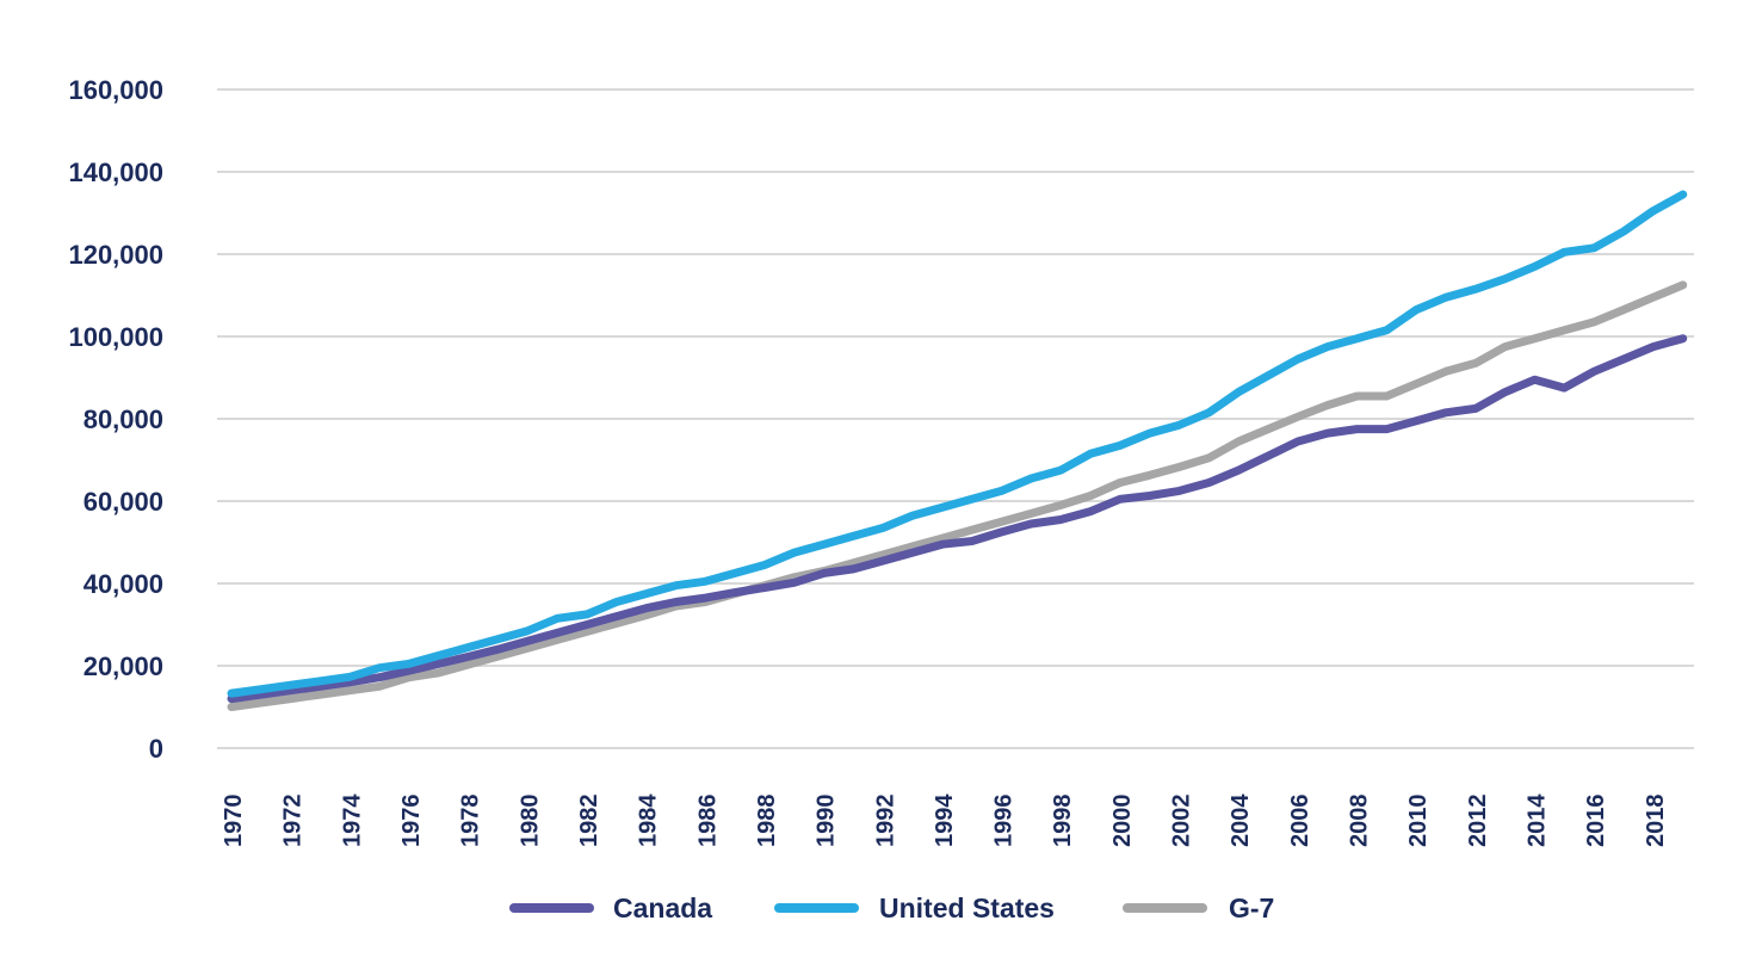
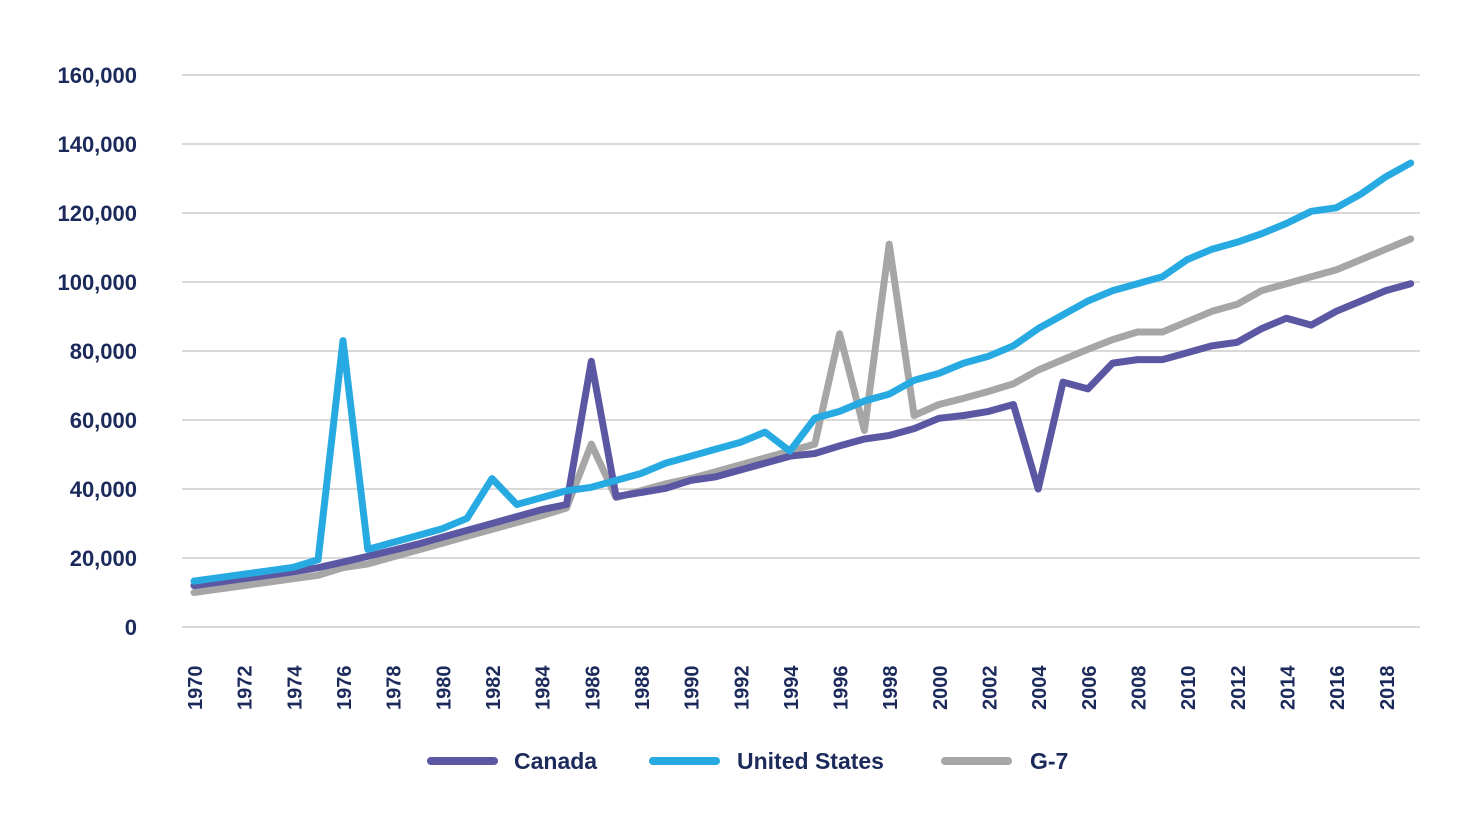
United States/1976: 20000 -> 83000
United States/1982: 32000 -> 43000
Canada/1986: 36000 -> 77000
G-7/1986: 36000 -> 53000
United States/1994: 58000 -> 51000
G-7/1996: 55000 -> 85000
G-7/1998: 59000 -> 111000
Canada/2004: 68000 -> 40000
Canada/2006: 74000 -> 69000
